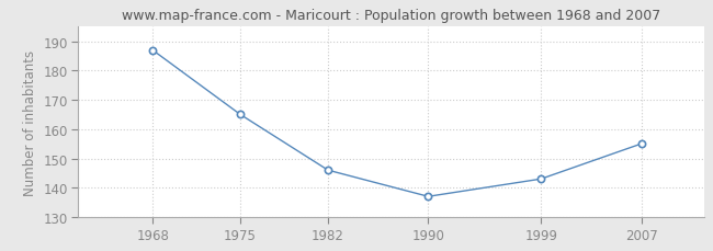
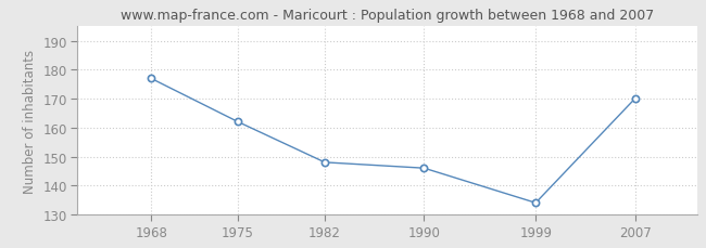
1968: 187 -> 177
1975: 165 -> 162
1982: 146 -> 148
1990: 137 -> 146
1999: 143 -> 134
2007: 155 -> 170
